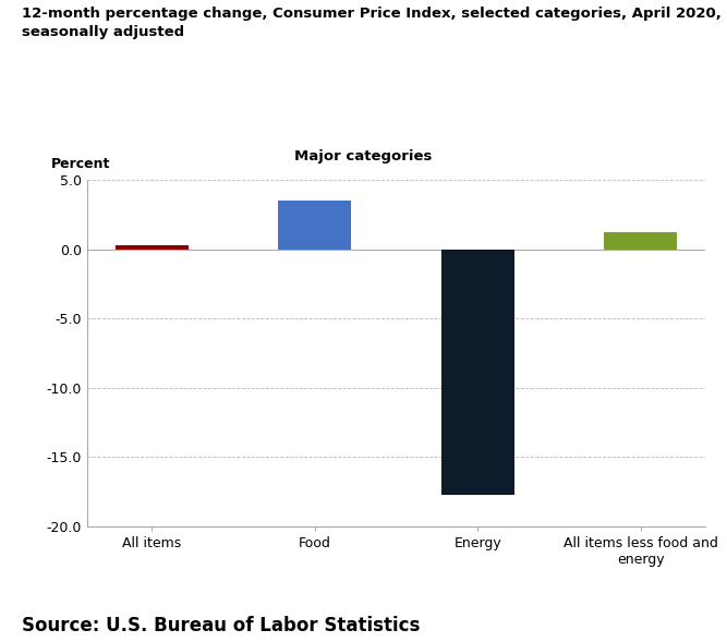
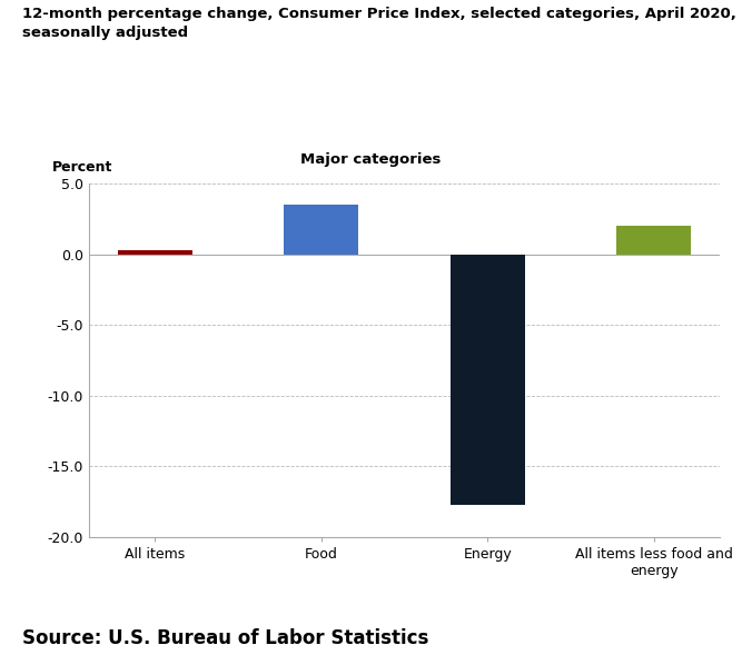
All items less food and energy: 1.2 -> 2.0
